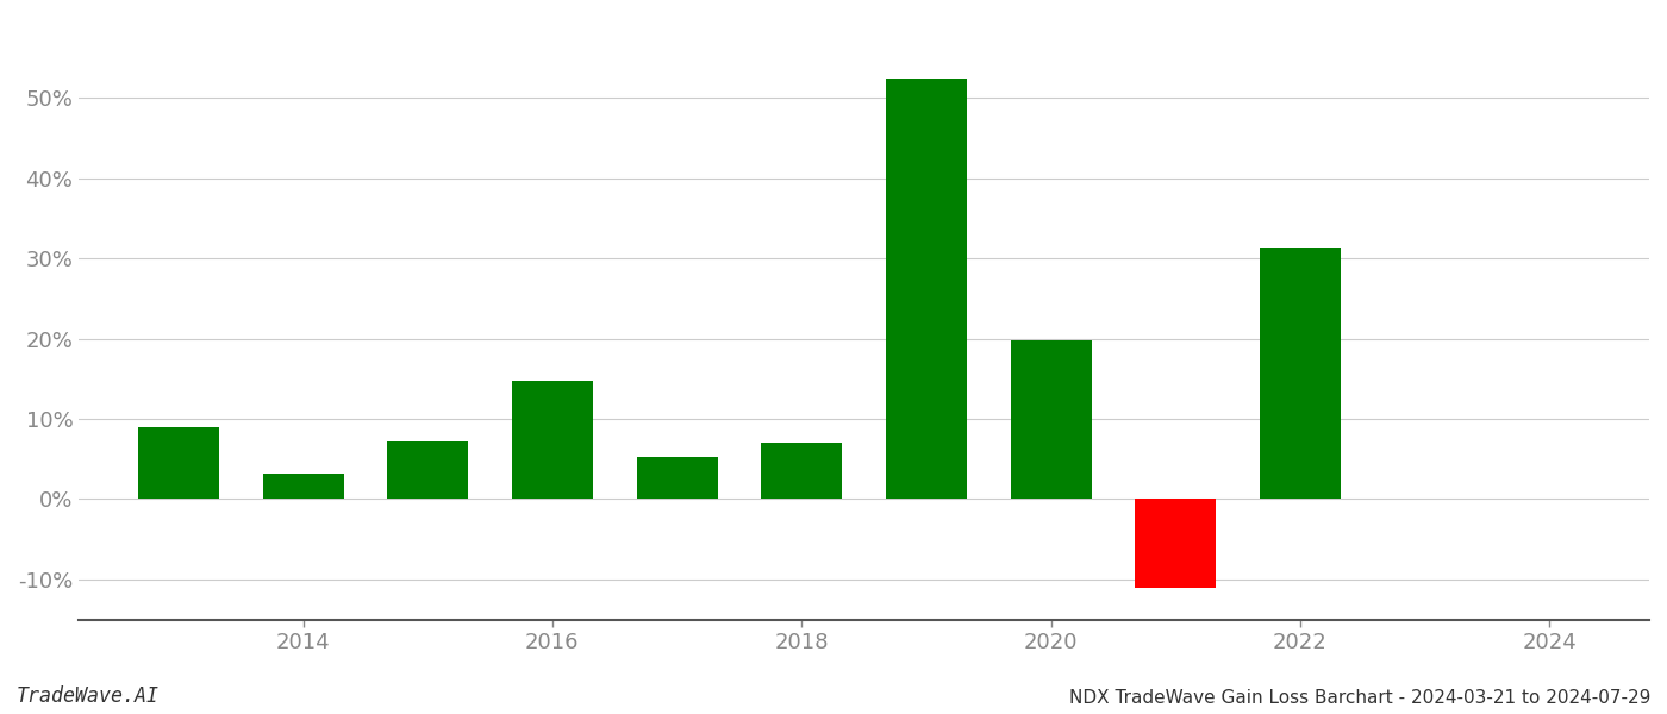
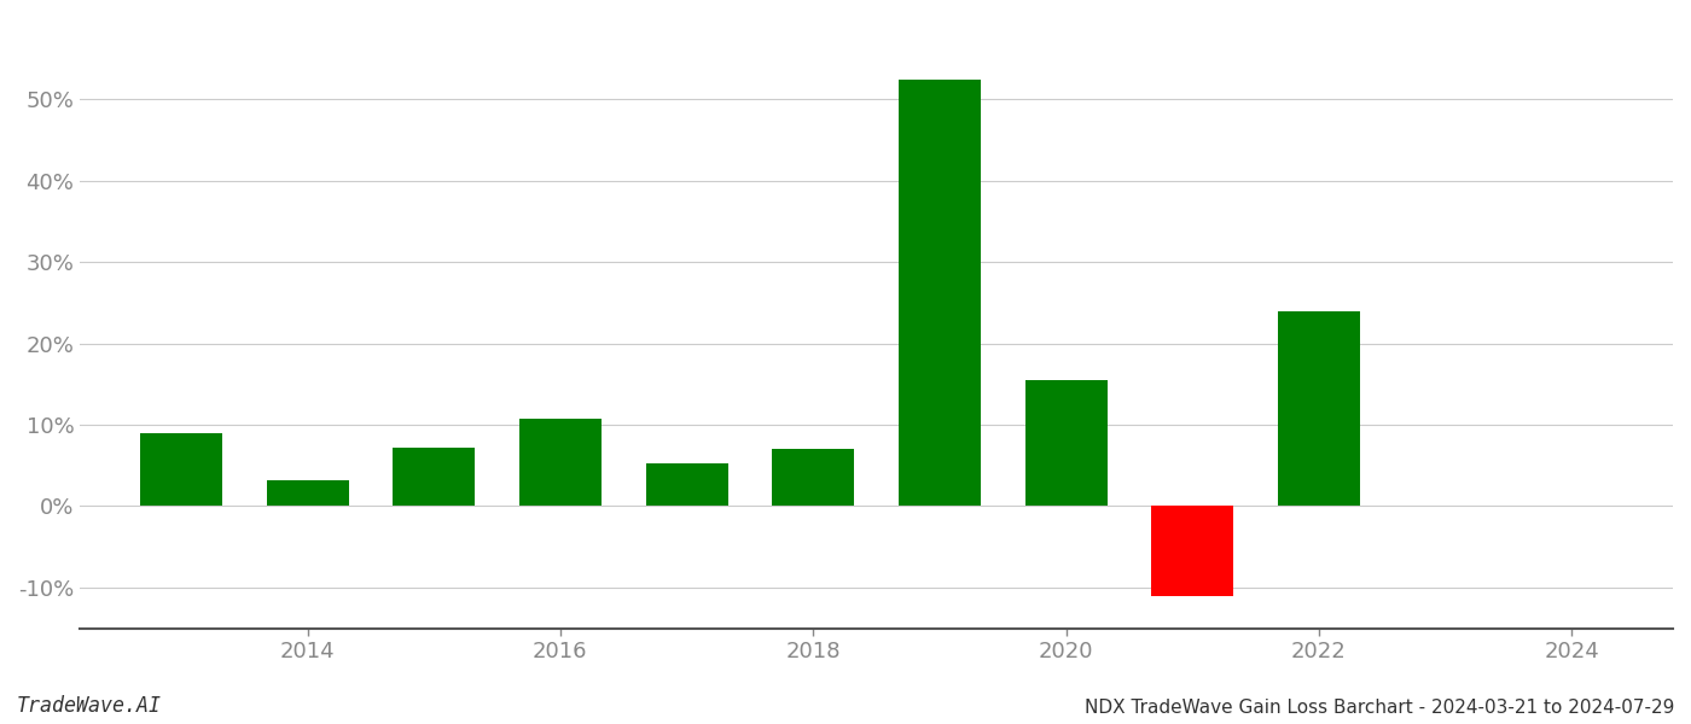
2016: 14.8% -> 10.8%
2020: 19.8% -> 15.5%
2022: 31.4% -> 24.0%
